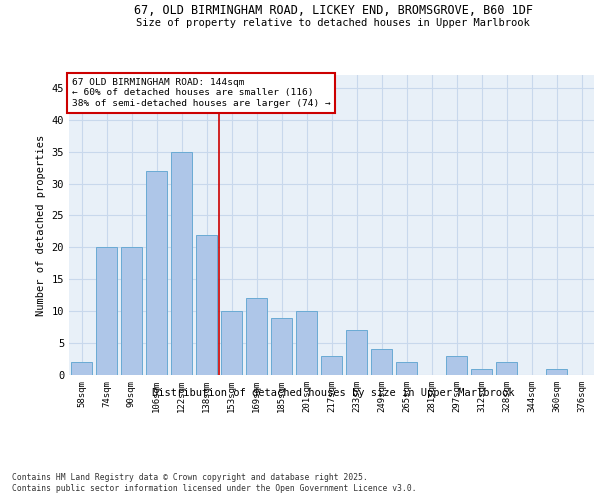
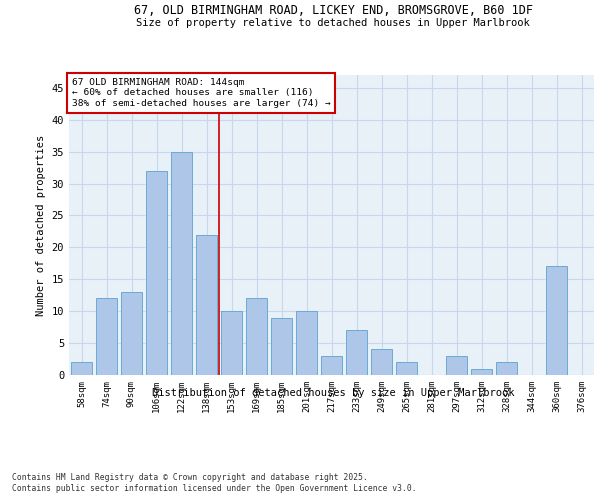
74sqm: 20 -> 12
90sqm: 20 -> 13
360sqm: 1 -> 17
